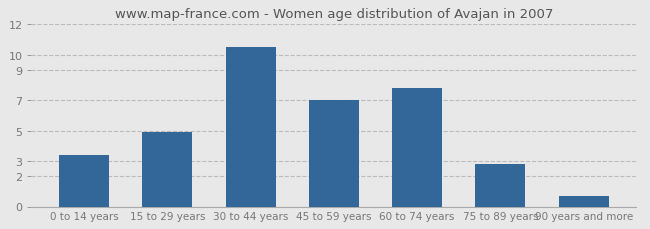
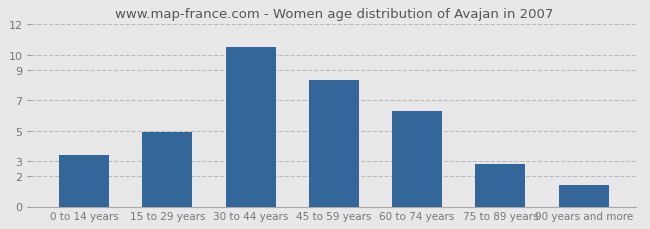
45 to 59 years: 7.0 -> 8.3
60 to 74 years: 7.8 -> 6.3
90 years and more: 0.7 -> 1.4
